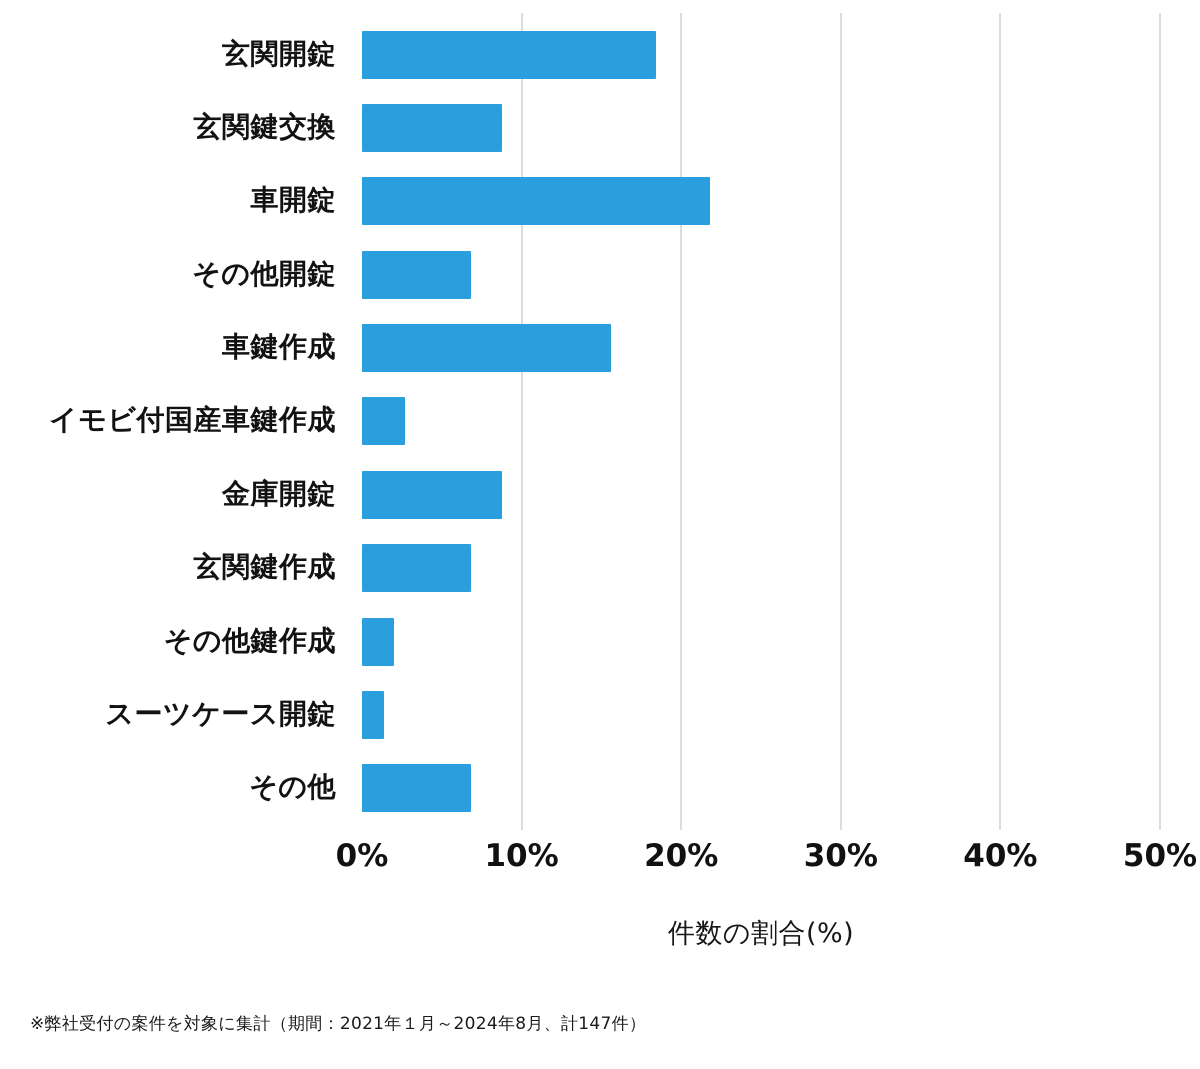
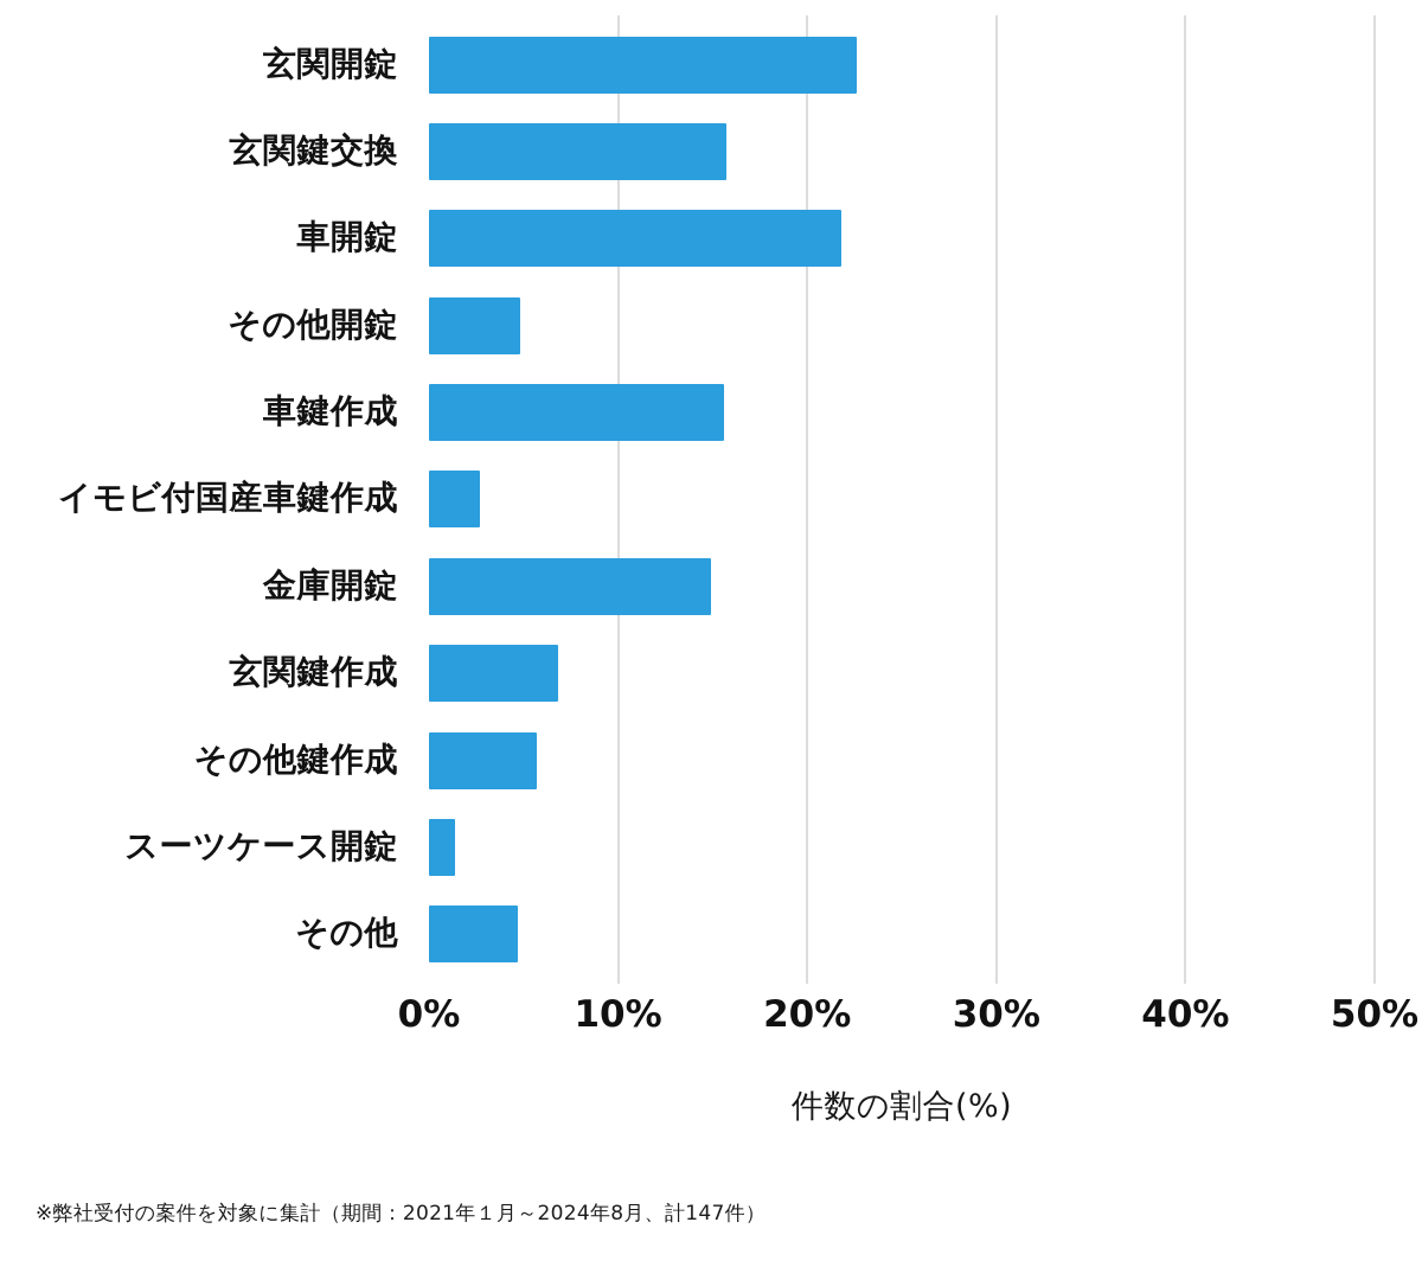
玄関開錠: 18.4% -> 22.6%
玄関鍵交換: 8.8% -> 15.7%
その他開錠: 6.8% -> 4.8%
金庫開錠: 8.8% -> 14.9%
その他鍵作成: 2.0% -> 5.7%
その他: 6.8% -> 4.7%
